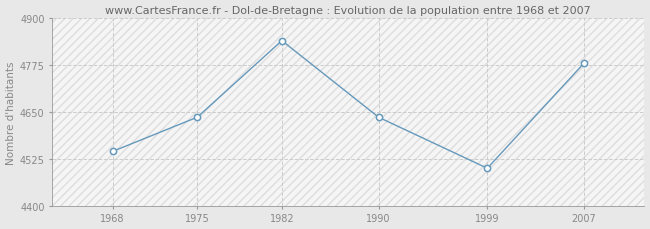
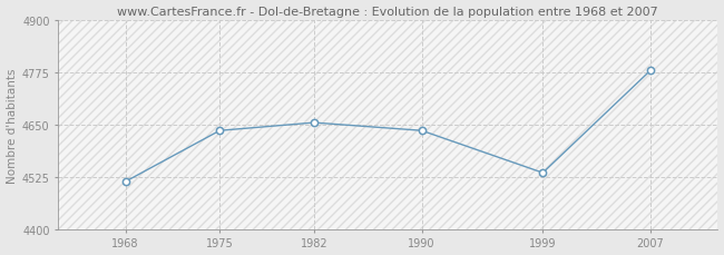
1968: 4545 -> 4514
1982: 4840 -> 4655
1999: 4500 -> 4535
